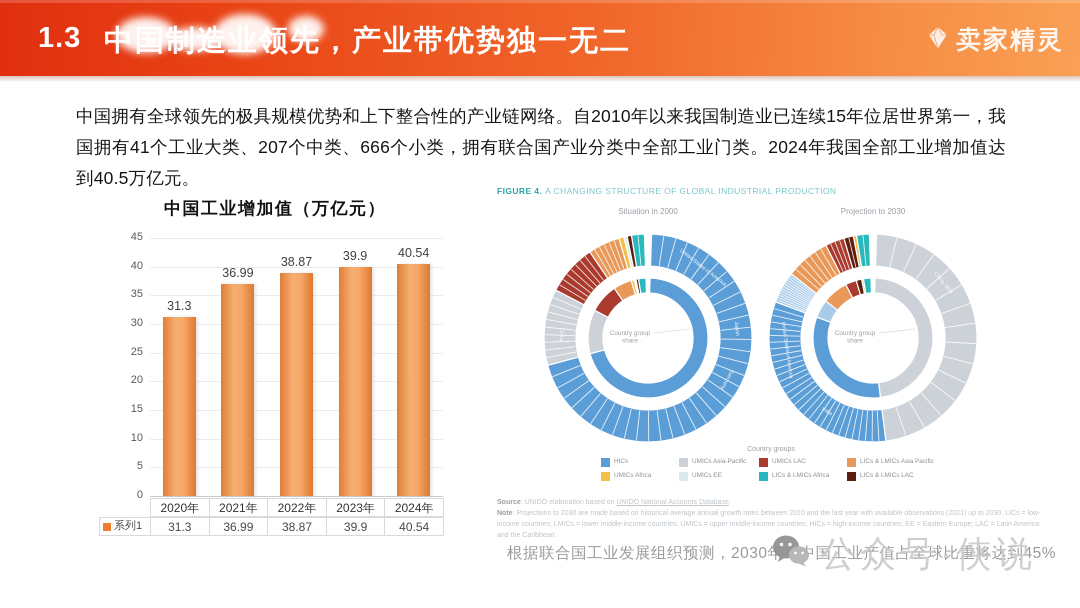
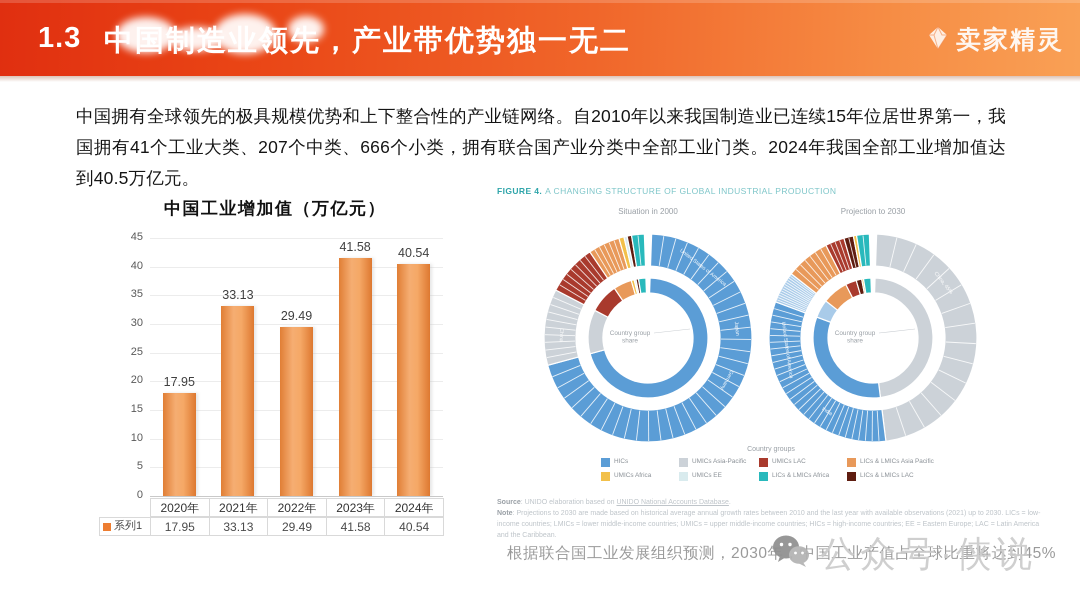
中国工业增加值（万亿元）/2020年: 31.3 -> 17.95
中国工业增加值（万亿元）/2021年: 36.99 -> 33.13
中国工业增加值（万亿元）/2022年: 38.87 -> 29.49
中国工业增加值（万亿元）/2023年: 39.9 -> 41.58
